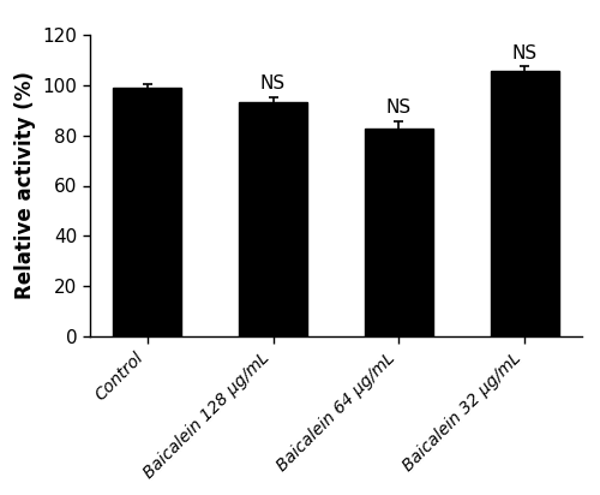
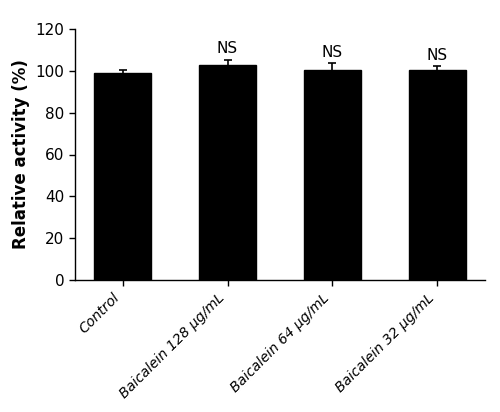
Baicalein 128 μg/mL: 93.0 -> 102.8
Baicalein 64 μg/mL: 82.5 -> 100.5
Baicalein 32 μg/mL: 105.5 -> 100.3
